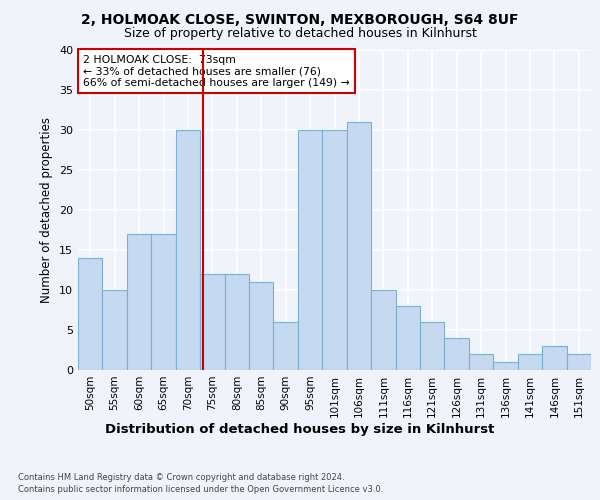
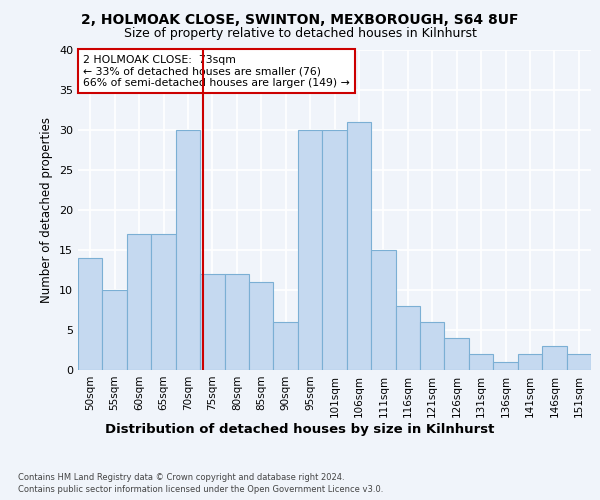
111sqm: 10 -> 15
